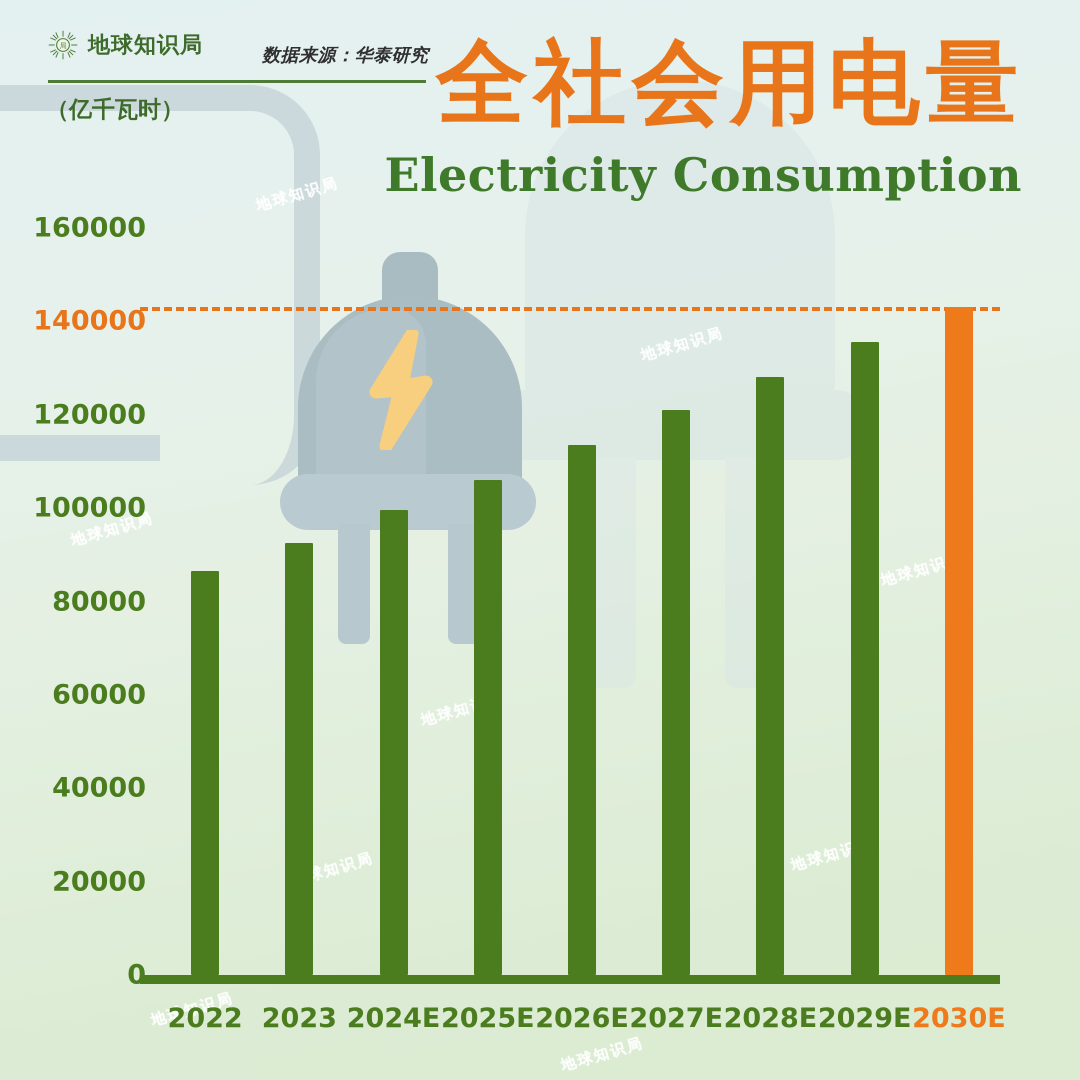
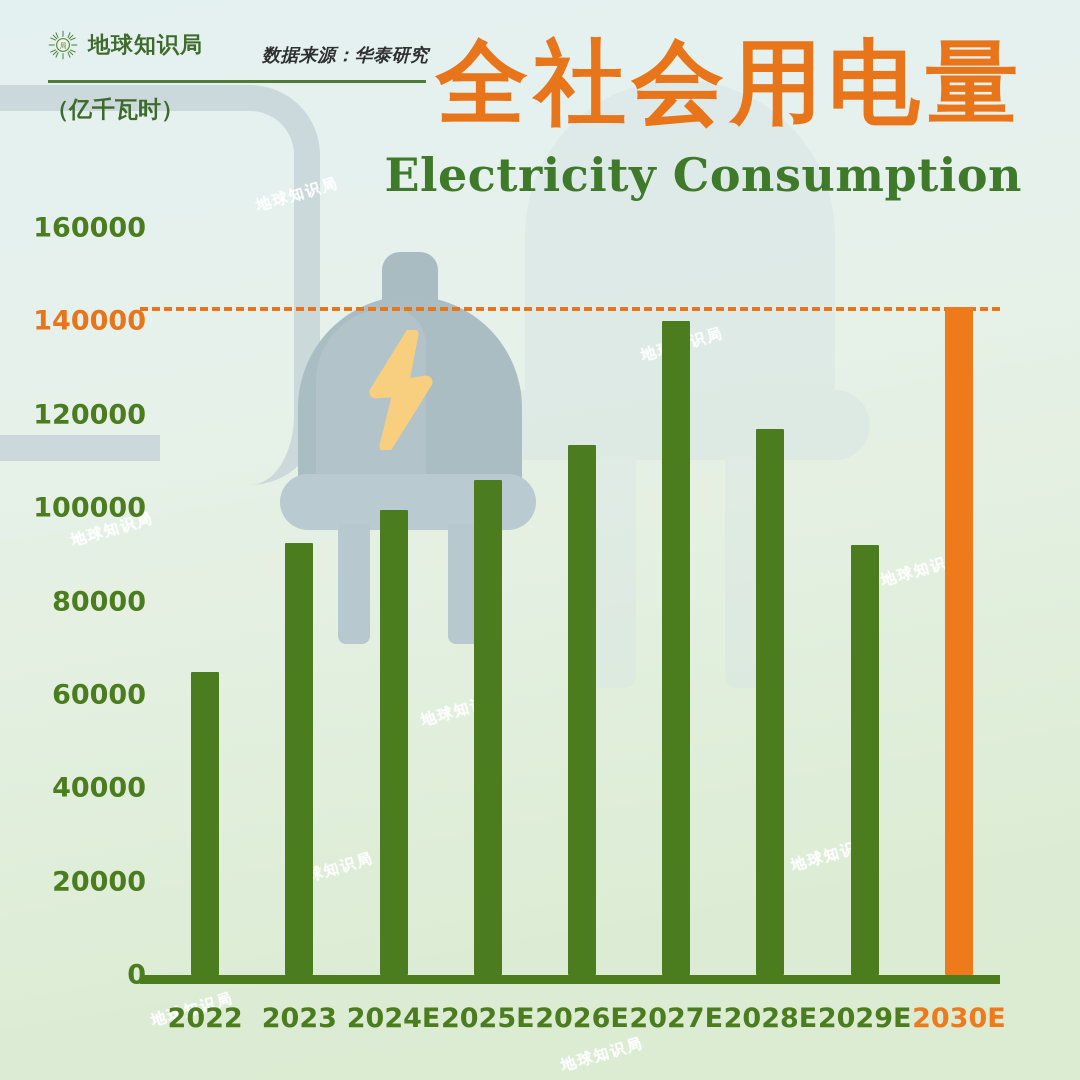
2022: 86000 -> 65000
2027E: 121000 -> 140000
2028E: 128000 -> 117000
2029E: 136000 -> 92000
